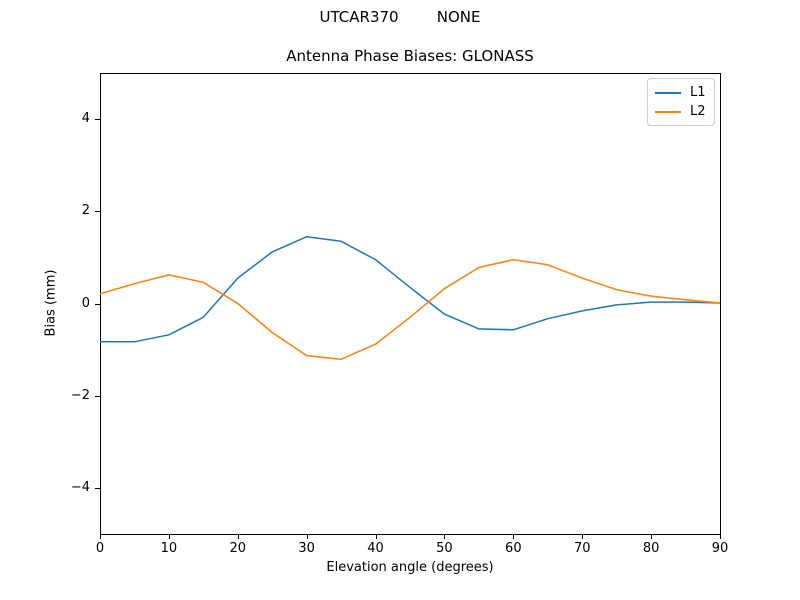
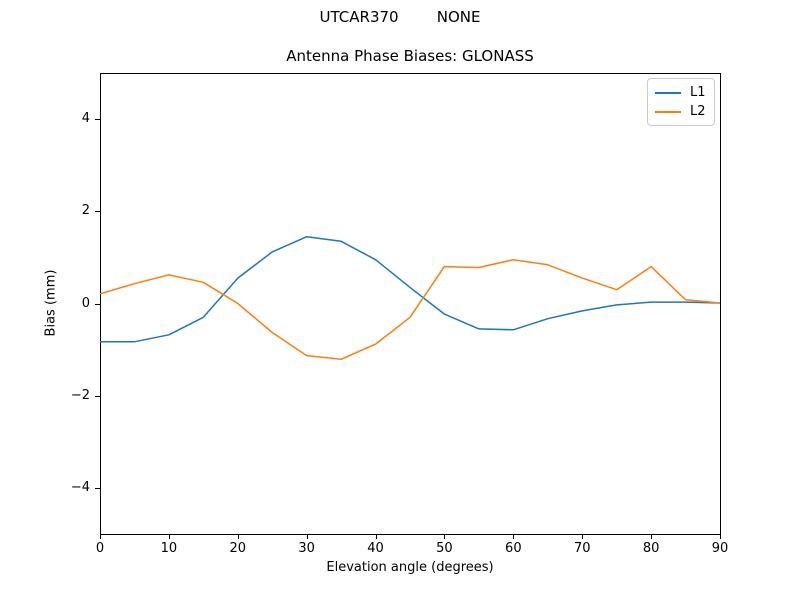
L2/50: 0.3 -> 0.8
L2/80: 0.2 -> 0.8
